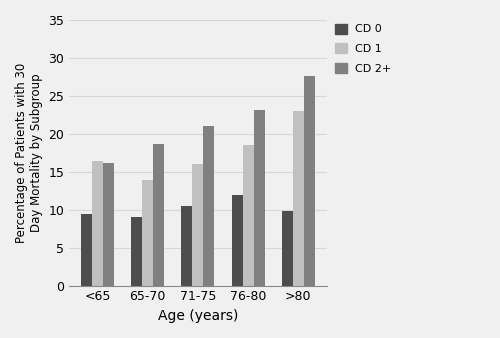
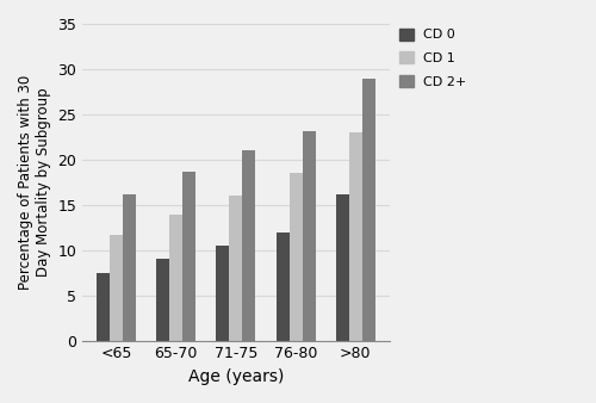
CD 0/<65: 9.4 -> 7.5
CD 1/<65: 16.4 -> 11.7
CD 0/>80: 9.8 -> 16.2
CD 2+/>80: 27.6 -> 29.0
